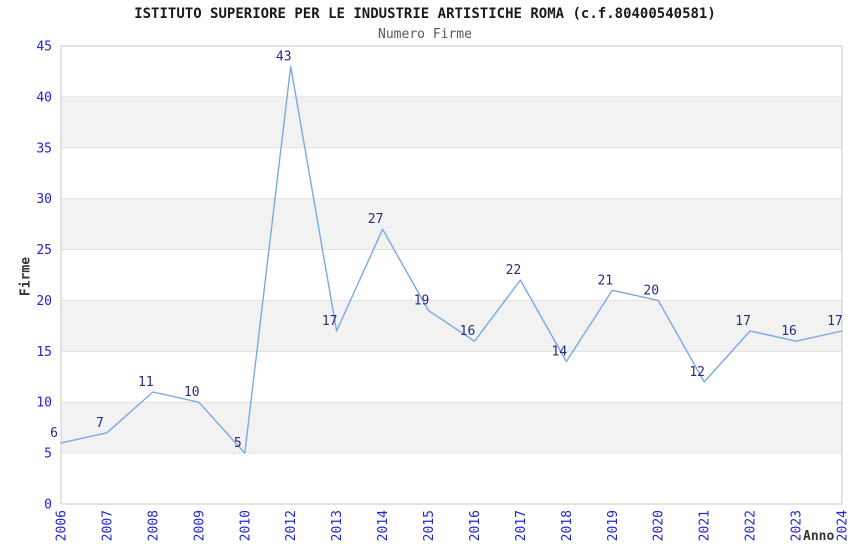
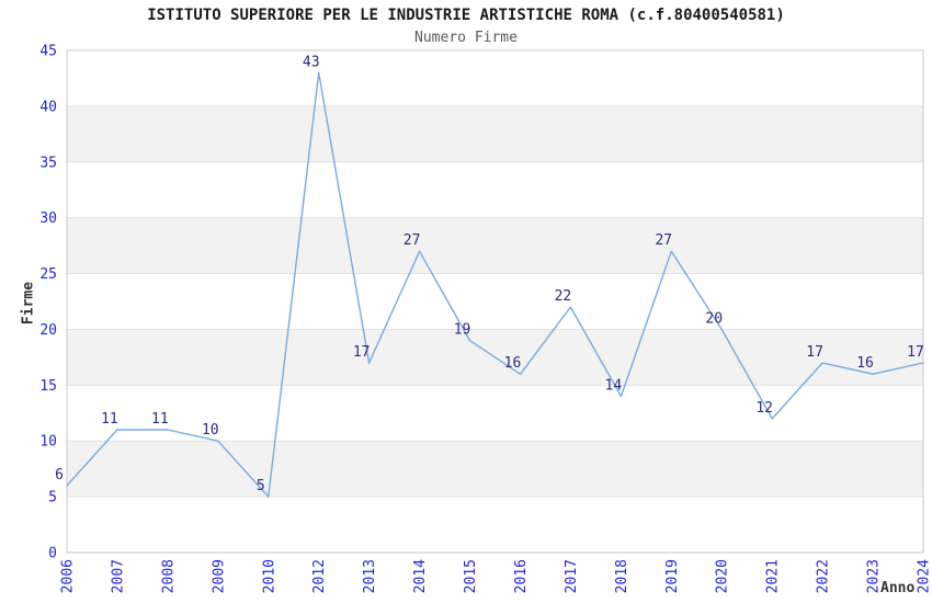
2007: 7 -> 11
2019: 21 -> 27
